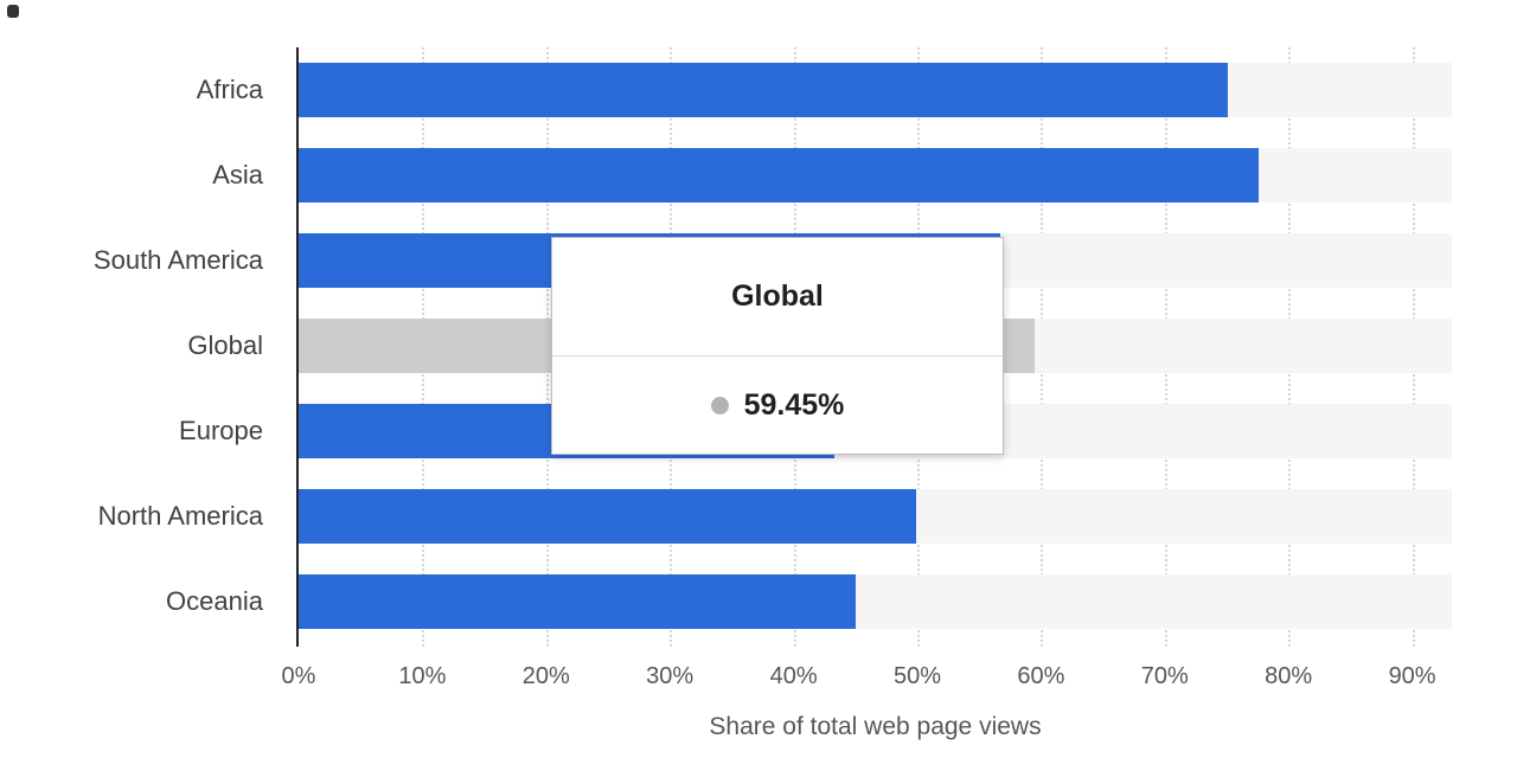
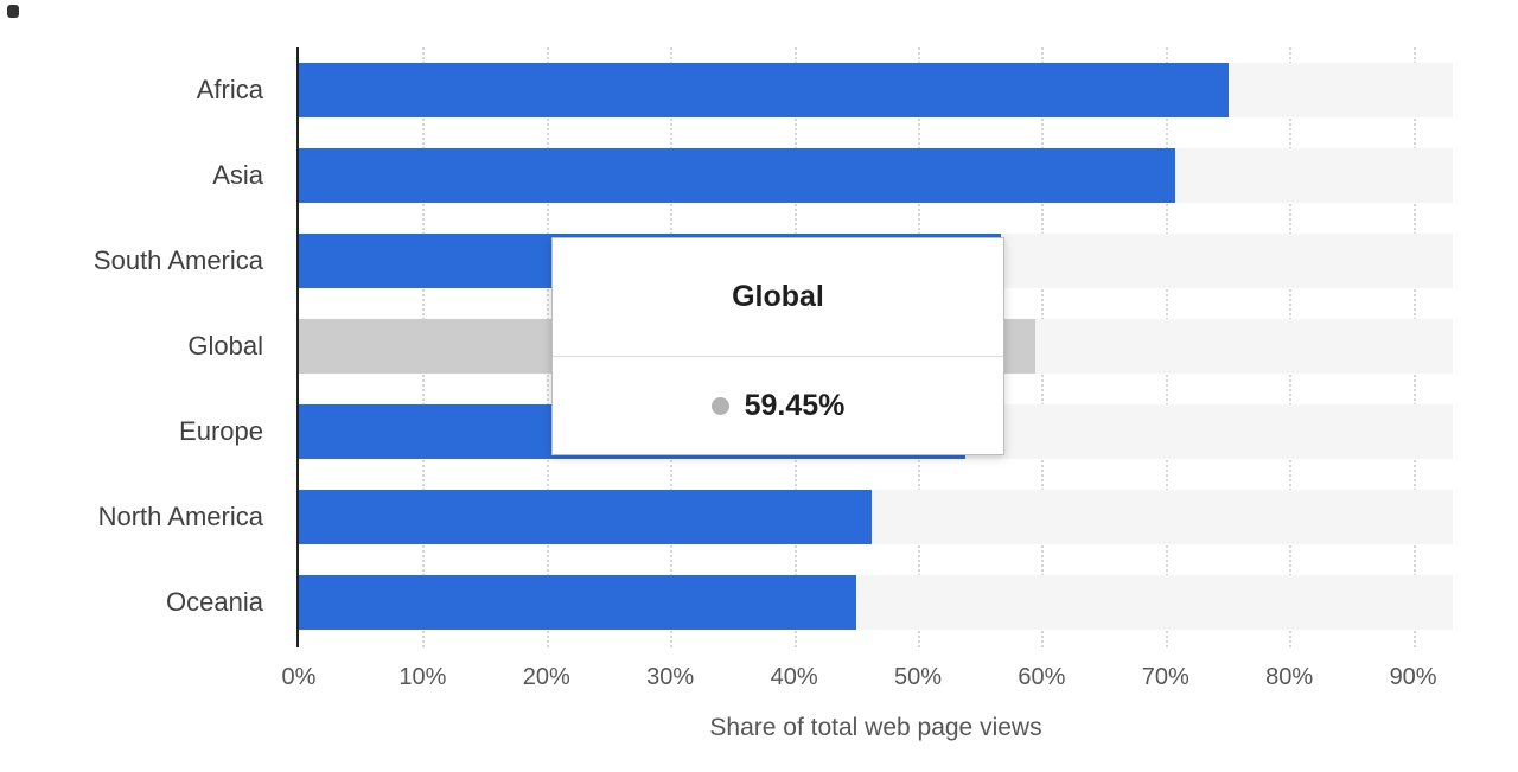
Asia: 77.6% -> 70.8%
Europe: 43.3% -> 53.8%
North America: 49.9% -> 46.3%
